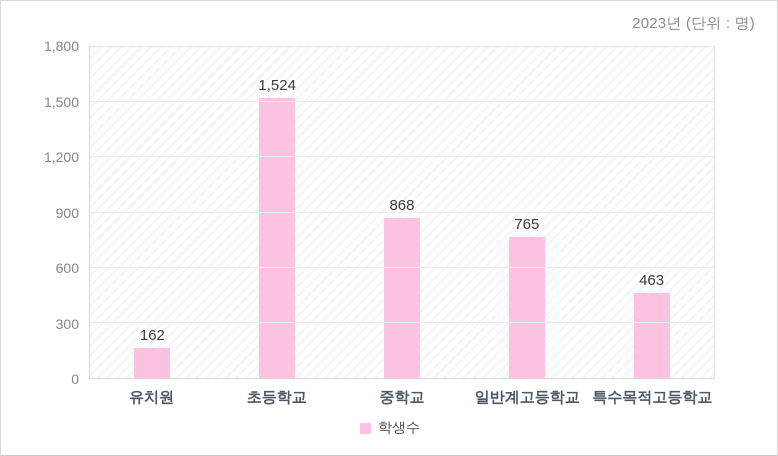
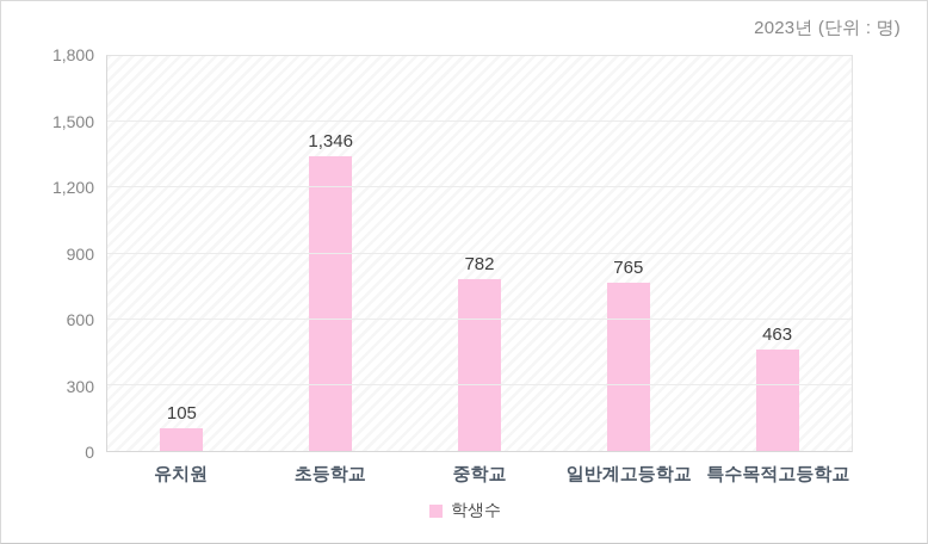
유치원: 162 -> 105
초등학교: 1,524 -> 1,346
중학교: 868 -> 782
